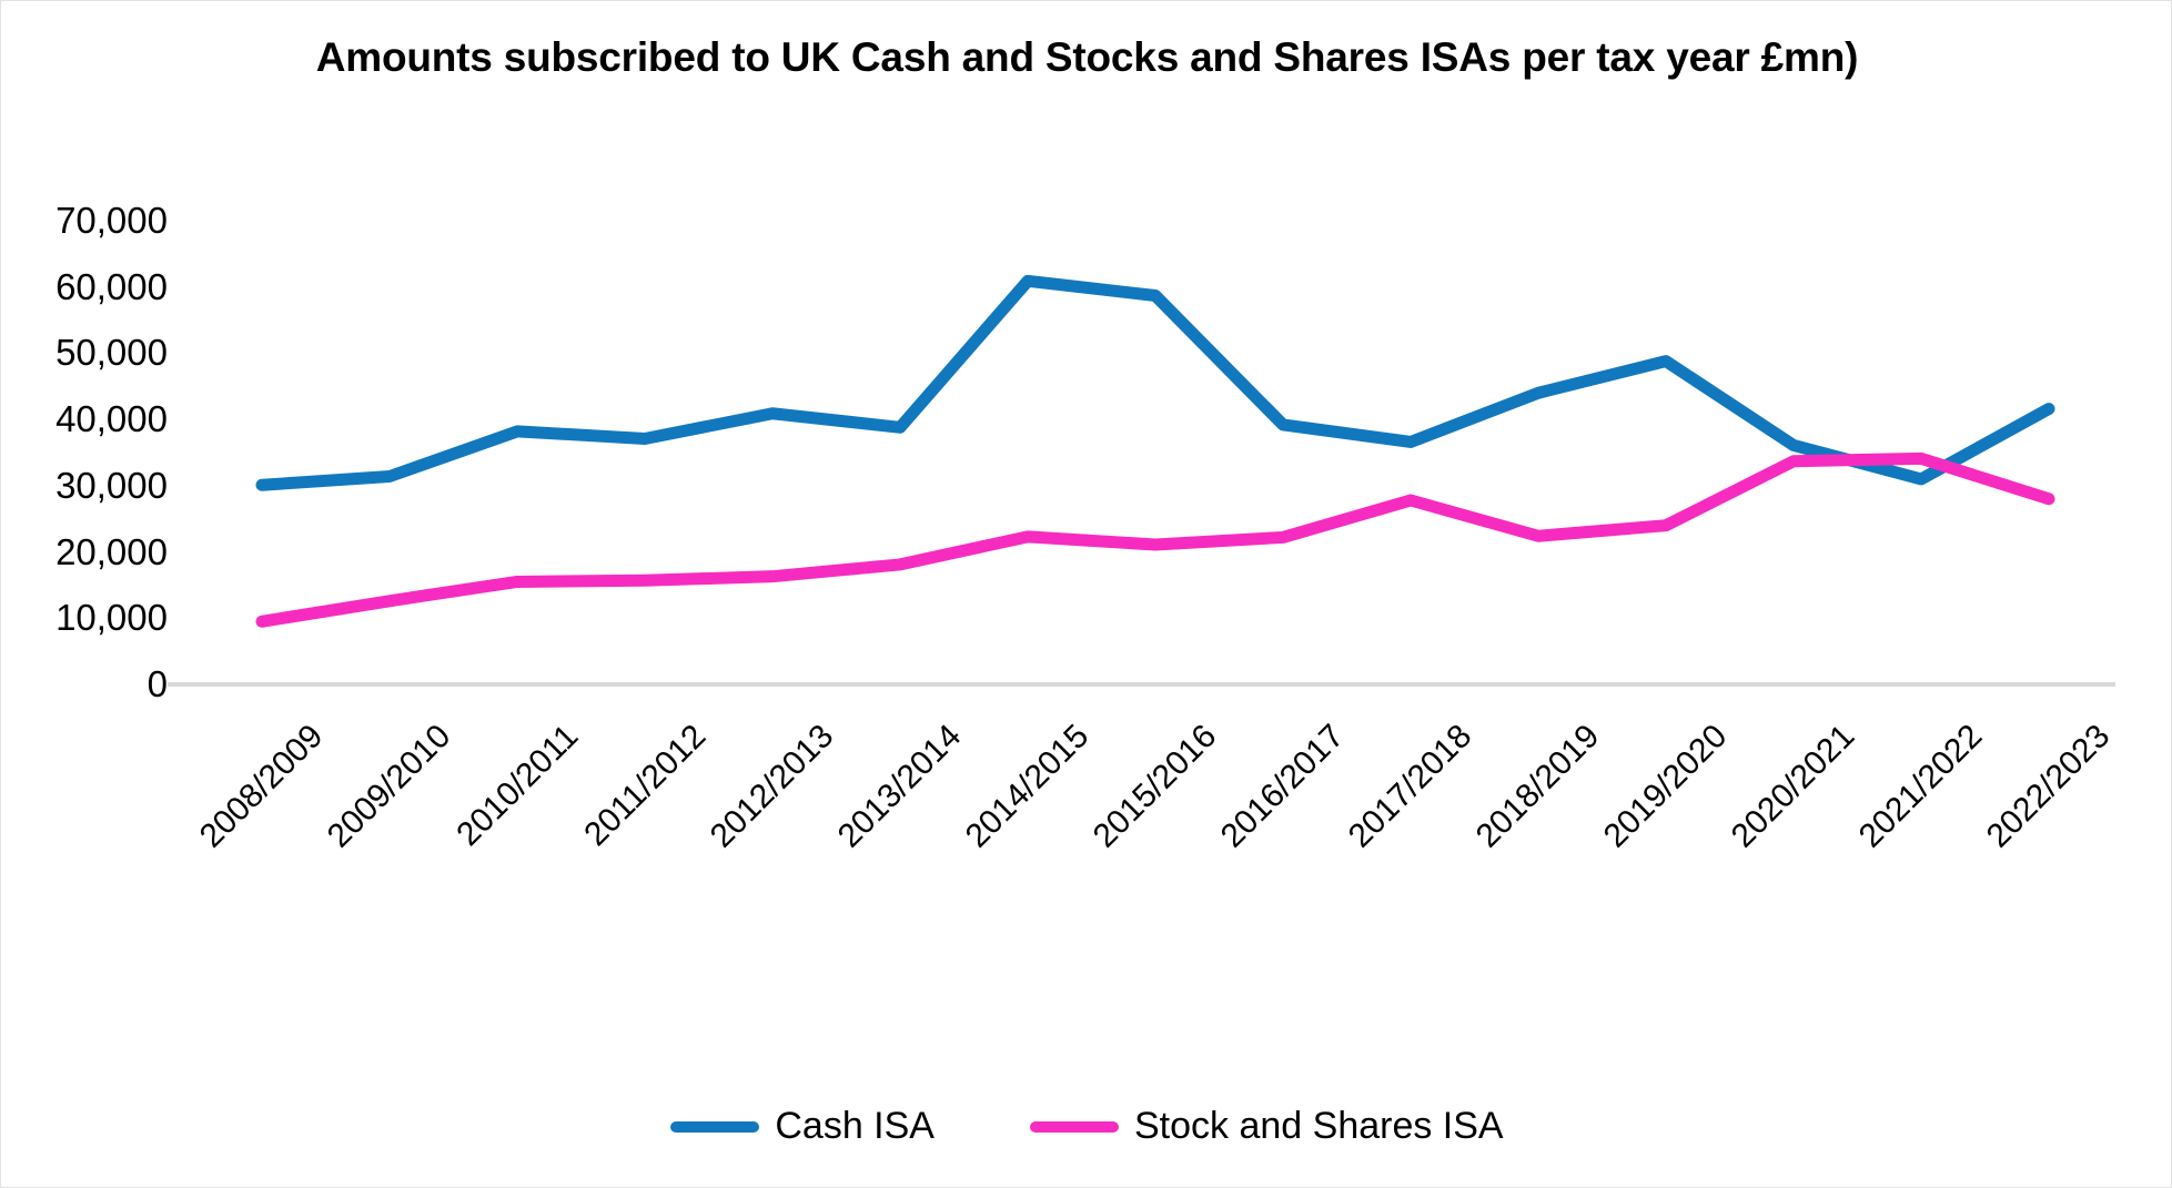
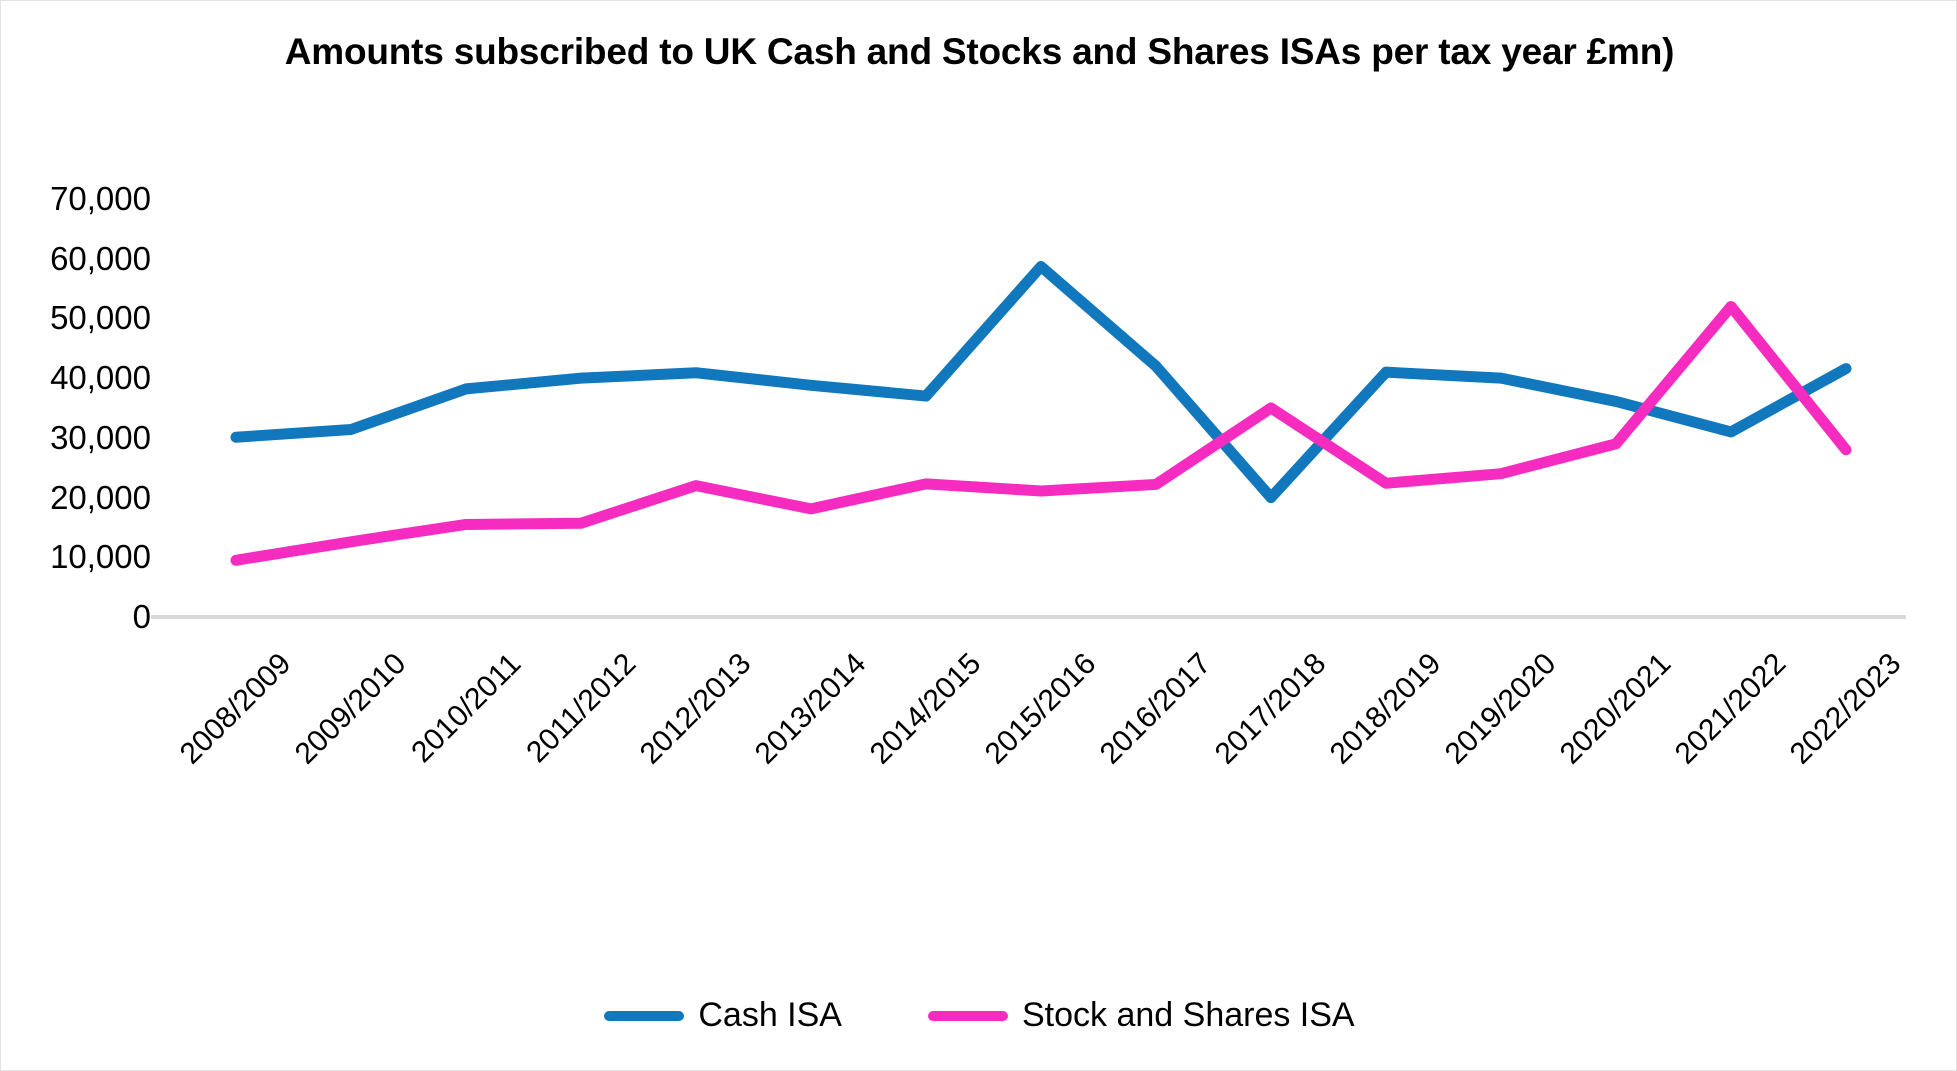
Cash ISA/2011/2012: 37000 -> 40000
Stock and Shares ISA/2012/2013: 16000 -> 22000
Cash ISA/2014/2015: 61000 -> 37000
Cash ISA/2016/2017: 39000 -> 42000
Cash ISA/2017/2018: 37000 -> 20000
Stock and Shares ISA/2017/2018: 28000 -> 35000
Cash ISA/2018/2019: 44000 -> 41000
Cash ISA/2019/2020: 49000 -> 40000
Stock and Shares ISA/2020/2021: 34000 -> 29000
Stock and Shares ISA/2021/2022: 34000 -> 52000
